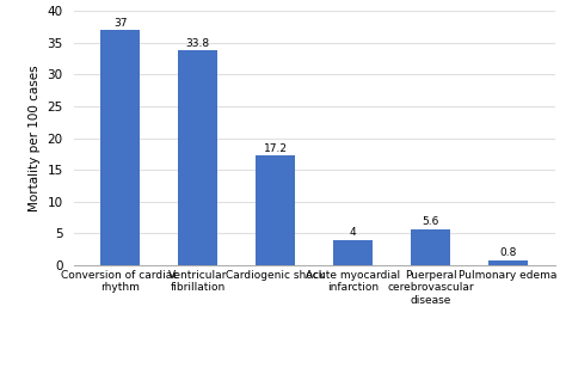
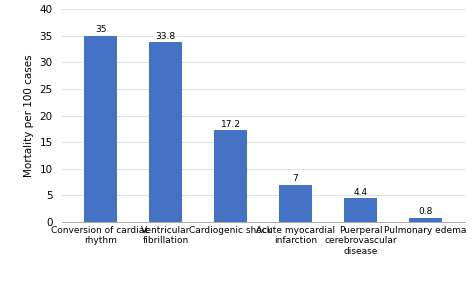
Conversion of cardiac rhythm: 37 -> 35
Acute myocardial infarction: 4 -> 7
Puerperal cerebrovascular disease: 5.6 -> 4.4
